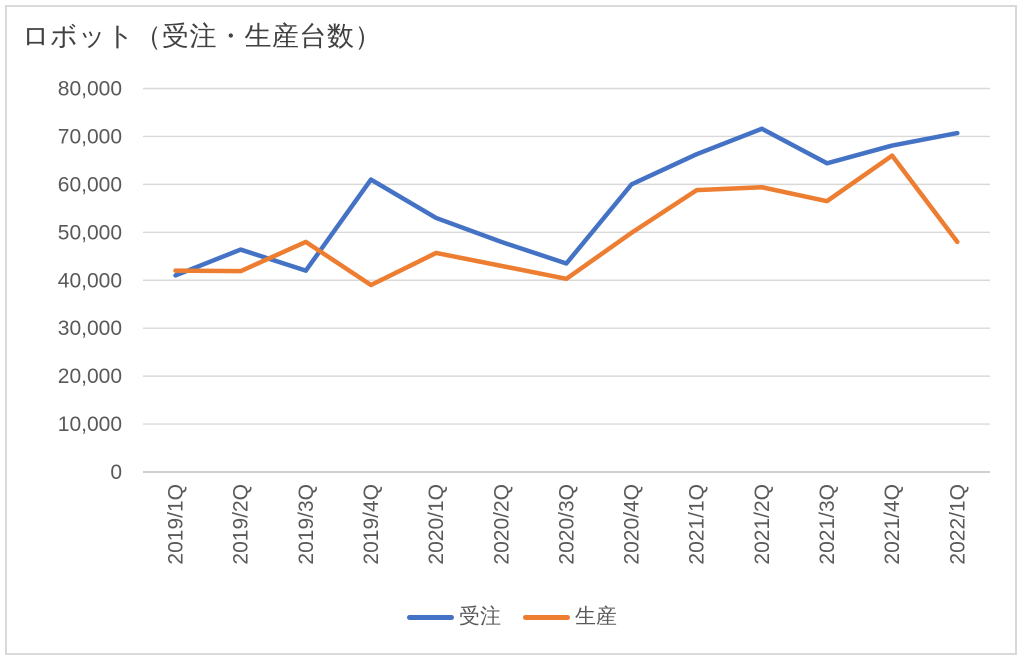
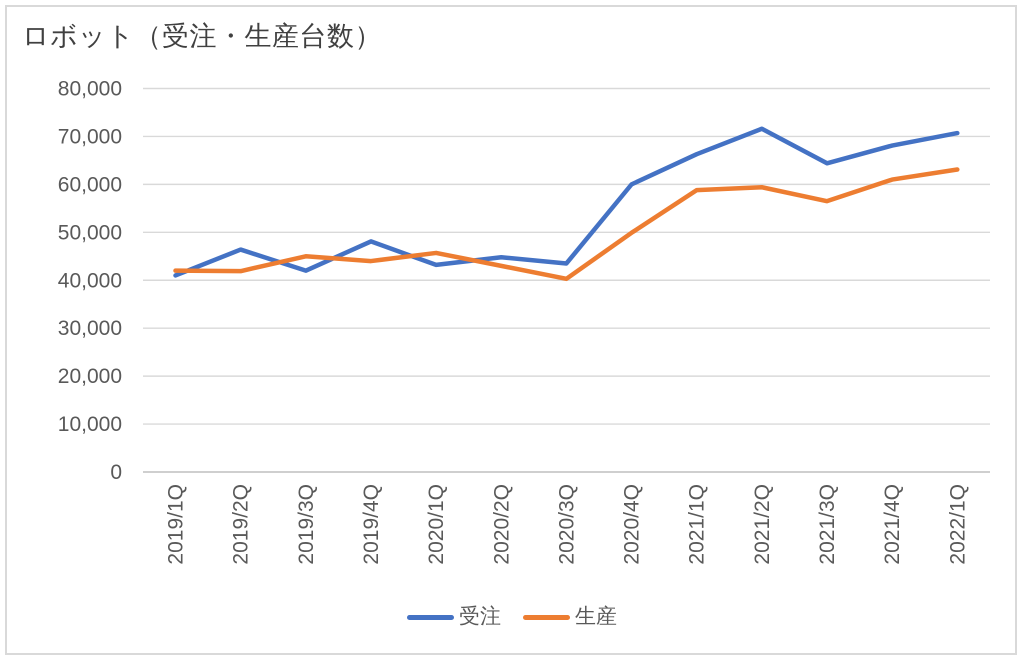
生産/2019/3Q: 48000 -> 45000
受注/2019/4Q: 61000 -> 48000
生産/2019/4Q: 39000 -> 44000
受注/2020/1Q: 53000 -> 43000
受注/2020/2Q: 48000 -> 45000
生産/2021/4Q: 66000 -> 61000
生産/2022/1Q: 48000 -> 63000
